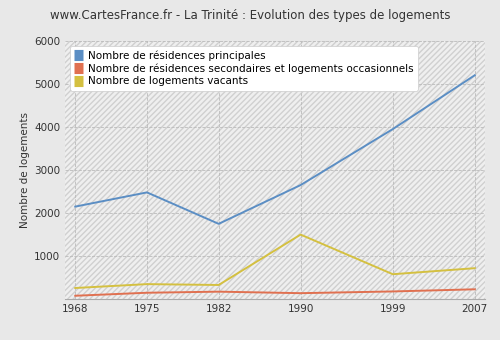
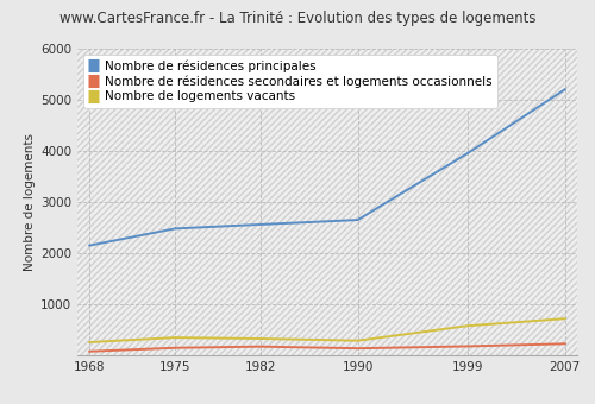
Nombre de résidences principales/1982: 1750 -> 2560
Nombre de logements vacants/1990: 1500 -> 290
